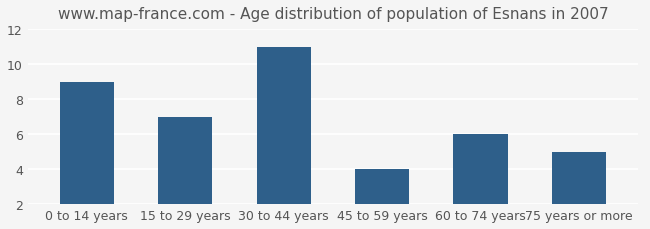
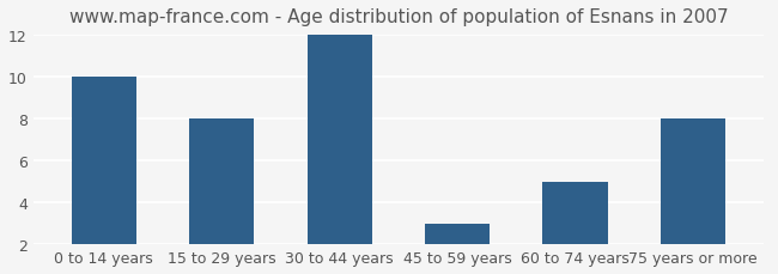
0 to 14 years: 9 -> 10
15 to 29 years: 7 -> 8
30 to 44 years: 11 -> 12
45 to 59 years: 4 -> 3
60 to 74 years: 6 -> 5
75 years or more: 5 -> 8
